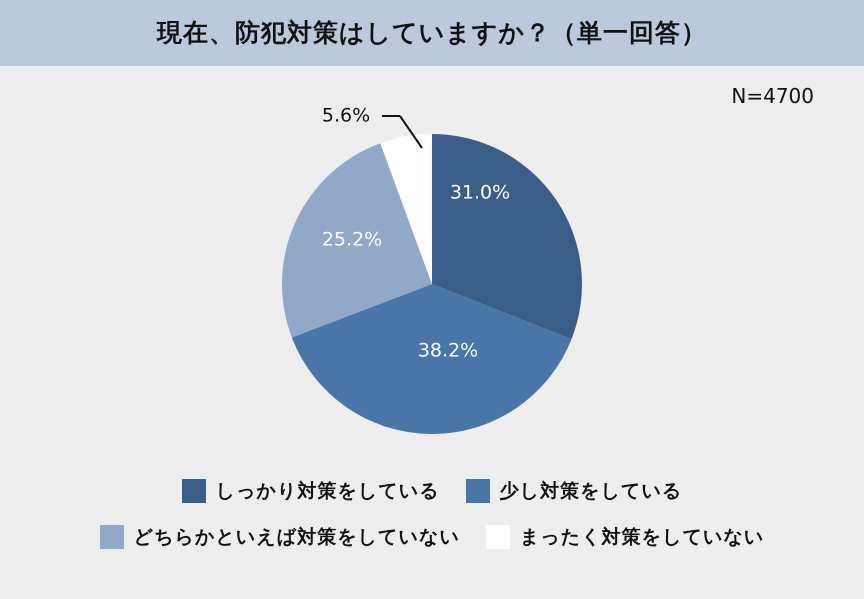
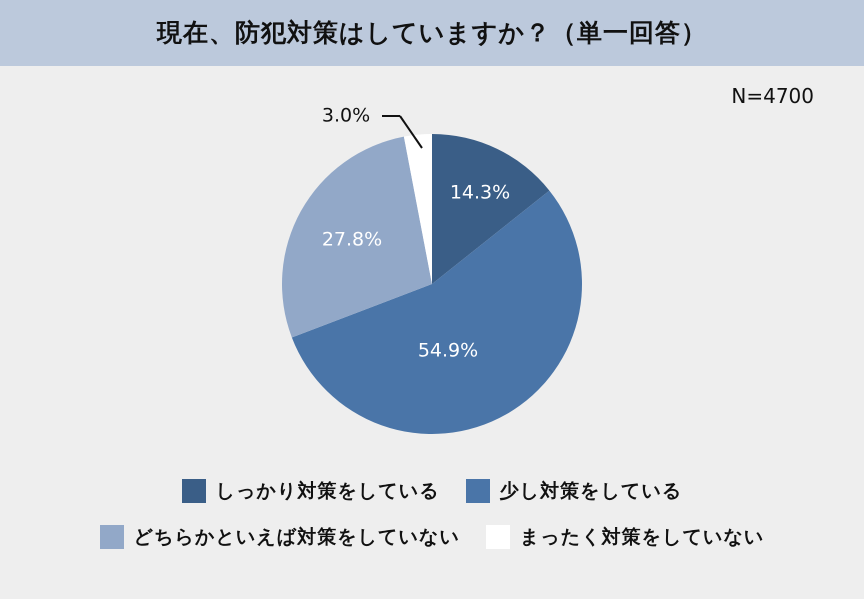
しっかり対策をしている: 31.0% -> 14.3%
少し対策をしている: 38.2% -> 54.9%
どちらかといえば対策をしていない: 25.2% -> 27.8%
まったく対策をしていない: 5.6% -> 3.0%
